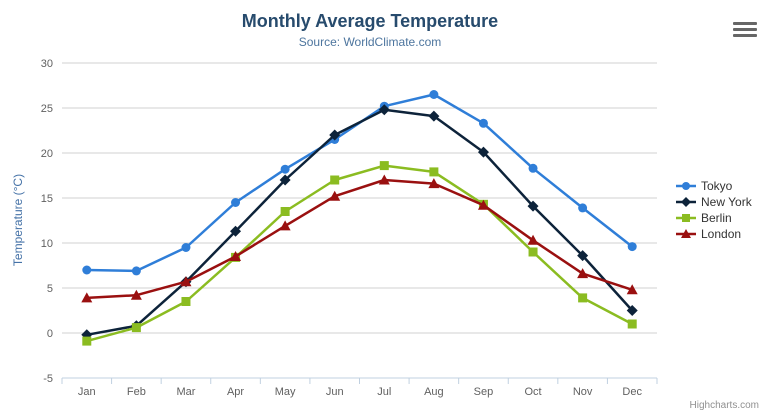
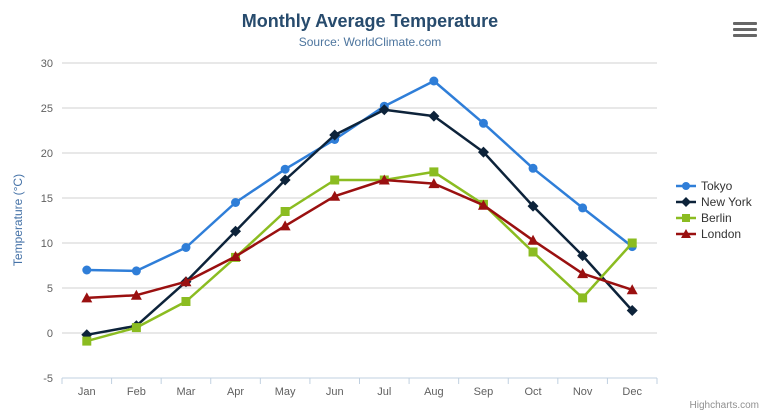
Berlin/Jul: 19 -> 17
Tokyo/Aug: 26 -> 28
Berlin/Dec: 1 -> 10
